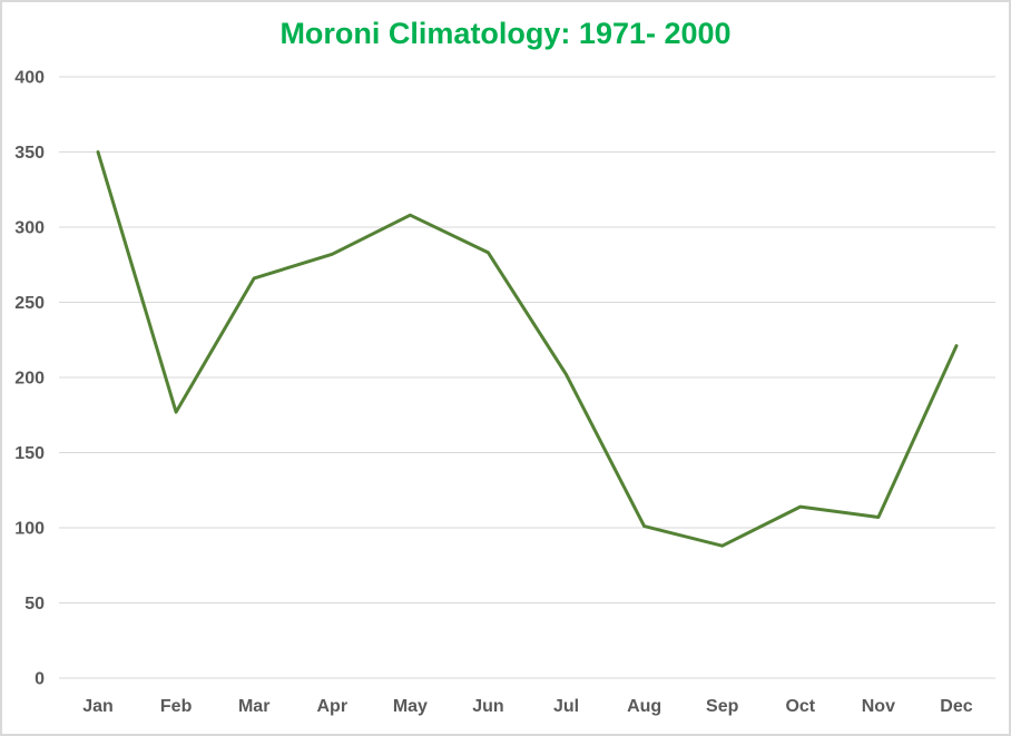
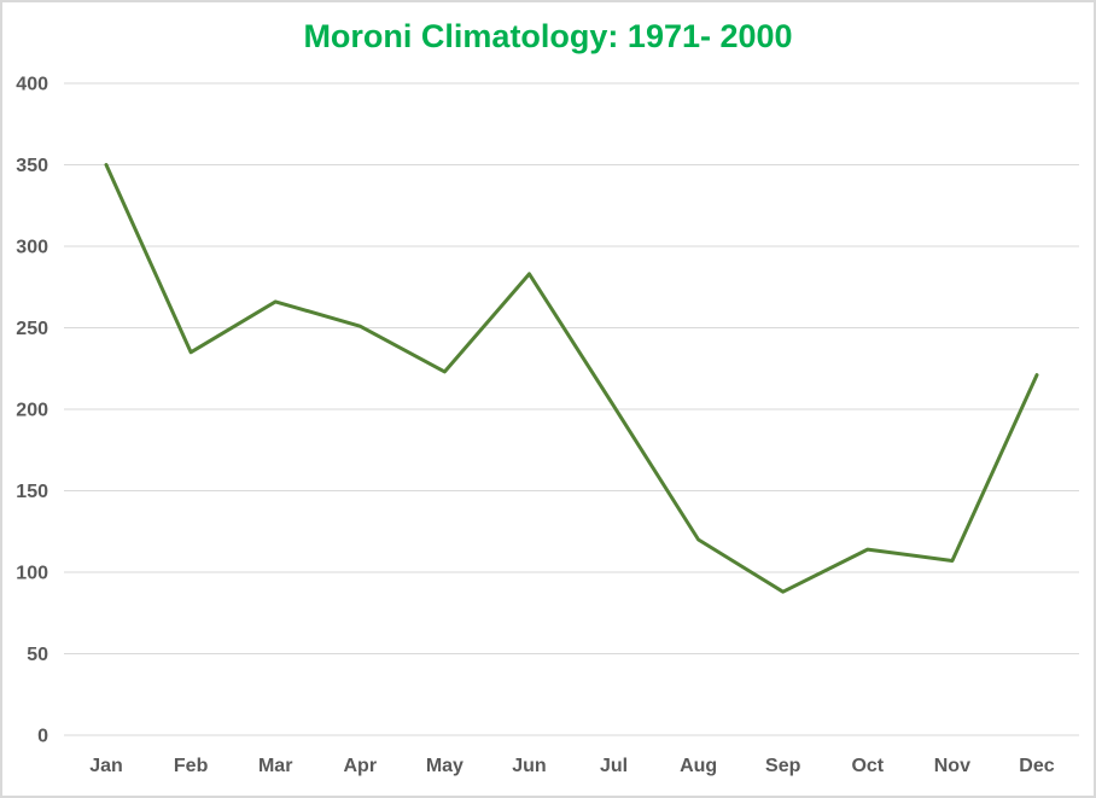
Feb: 177 -> 235
Apr: 282 -> 251
May: 308 -> 223
Aug: 101 -> 120
